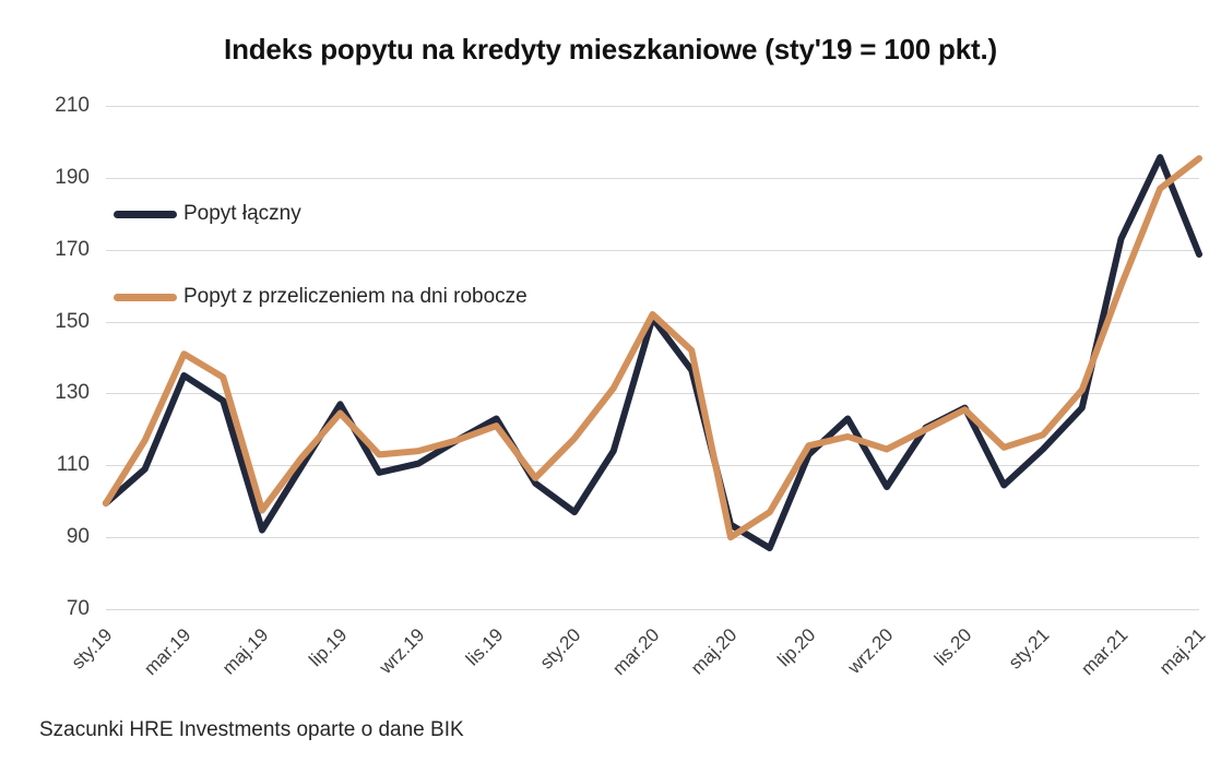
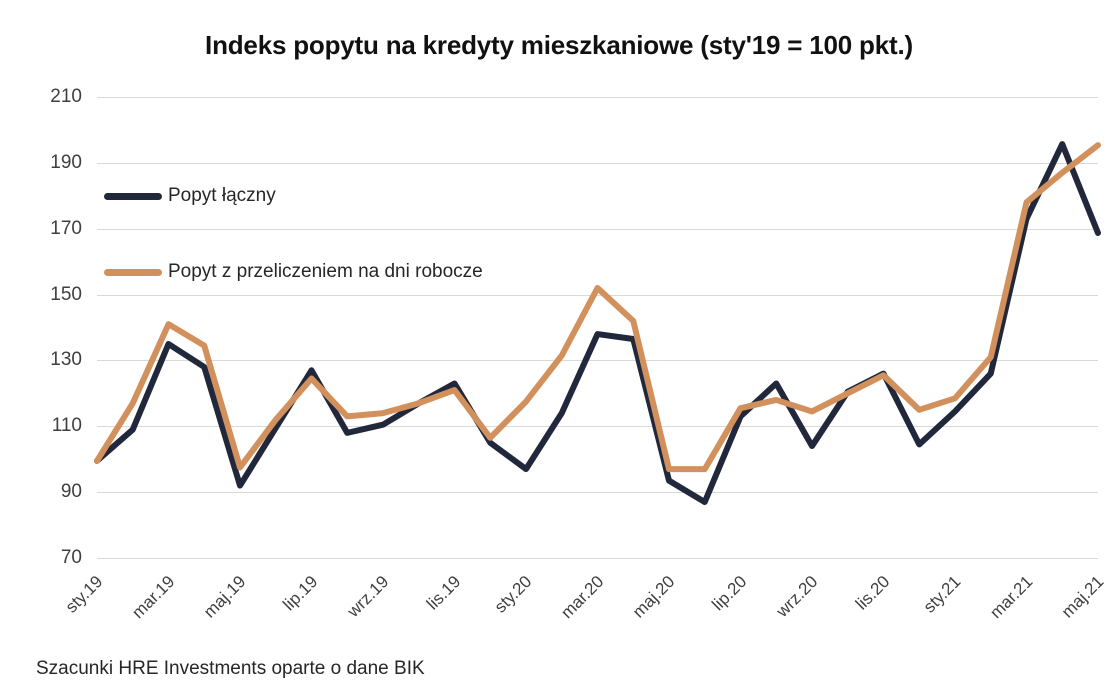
Popyt łączny/mar.20: 151 -> 138
Popyt z przeliczeniem na dni robocze/maj.20: 90 -> 97
Popyt z przeliczeniem na dni robocze/mar.21: 160 -> 178
